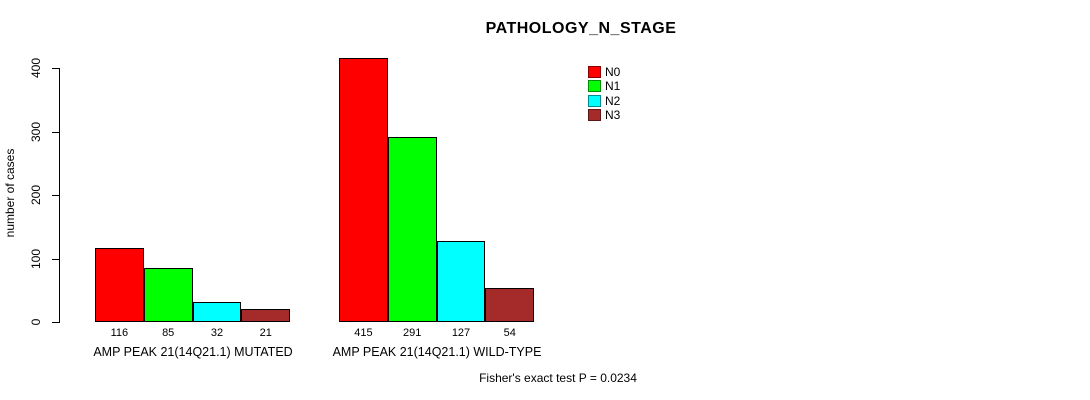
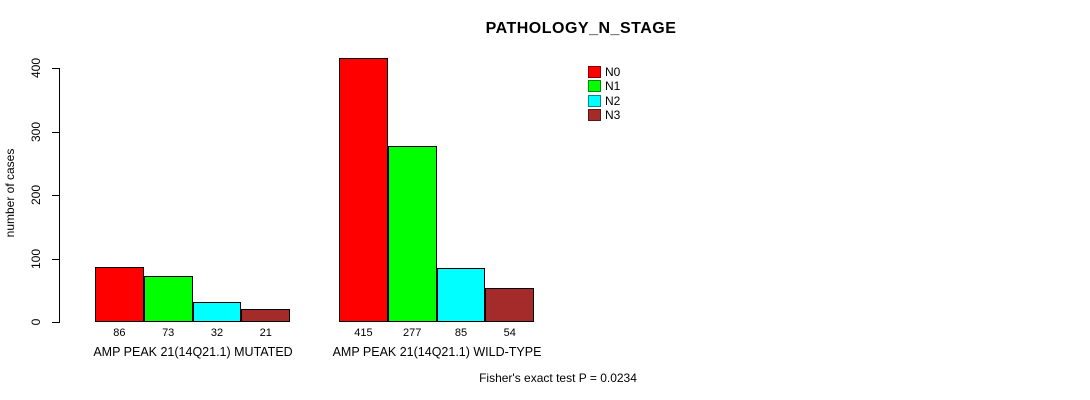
N0/AMP PEAK 21(14Q21.1) MUTATED: 116 -> 86
N1/AMP PEAK 21(14Q21.1) MUTATED: 85 -> 73
N1/AMP PEAK 21(14Q21.1) WILD-TYPE: 291 -> 277
N2/AMP PEAK 21(14Q21.1) WILD-TYPE: 127 -> 85
